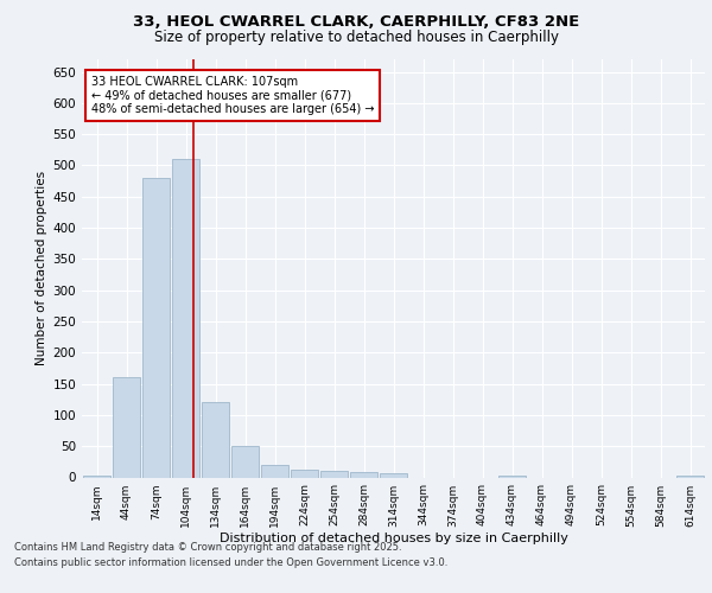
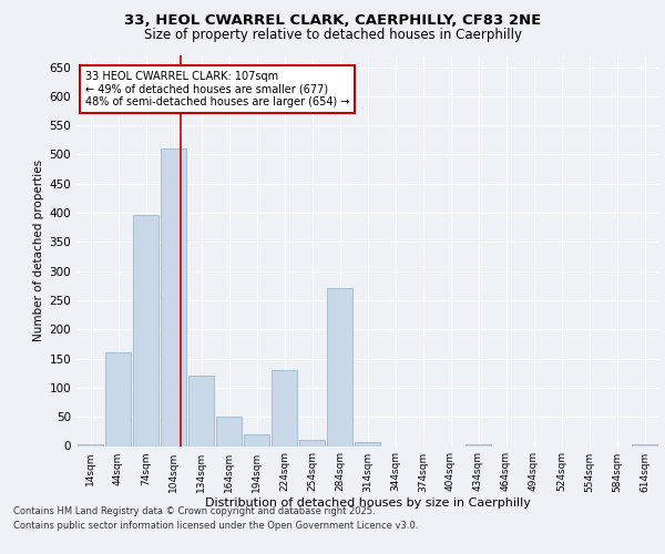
74sqm: 480 -> 396
224sqm: 12 -> 130
284sqm: 8 -> 270
